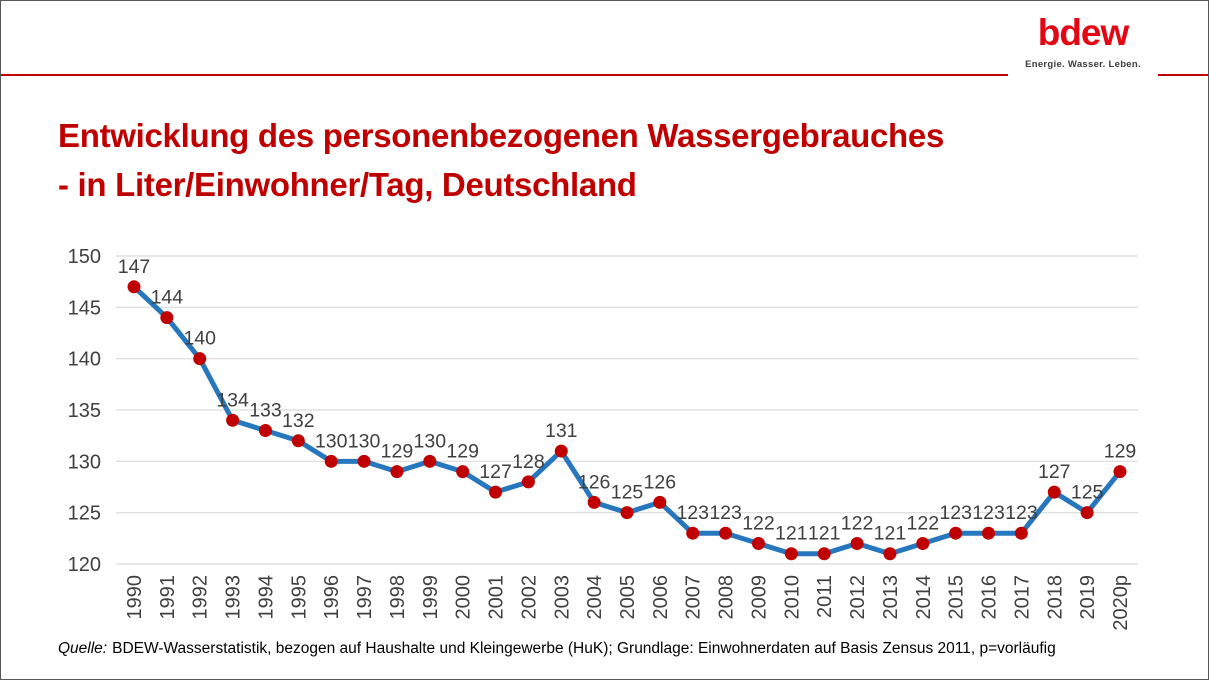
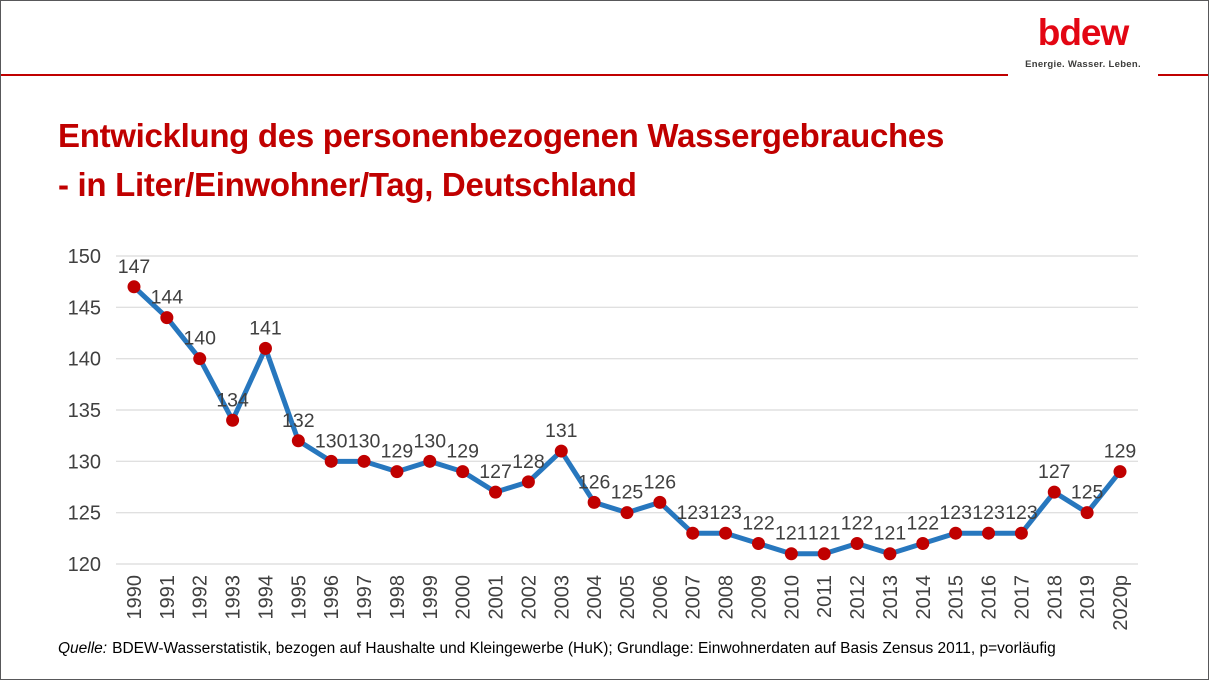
1994: 133 -> 141
